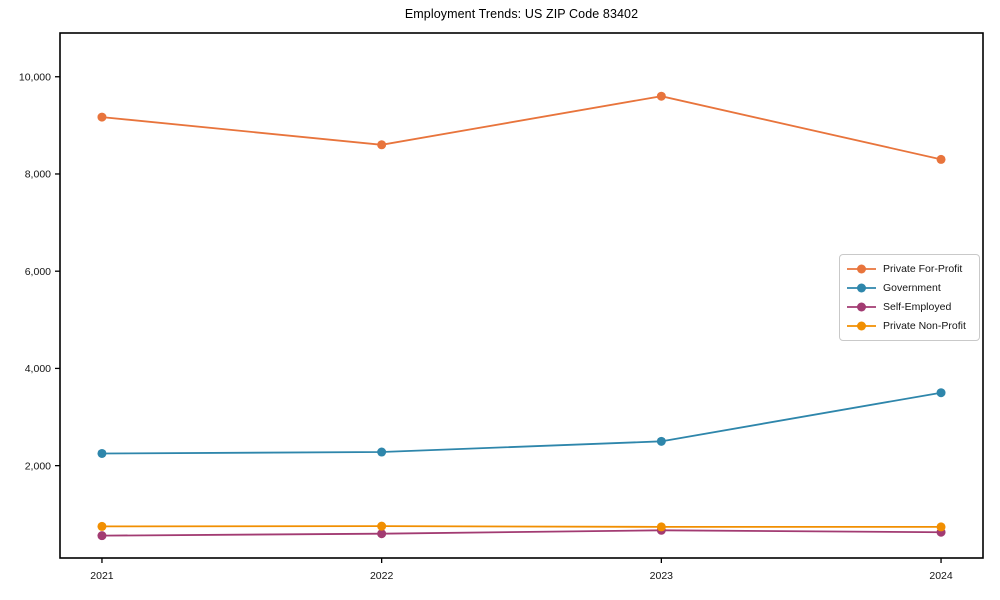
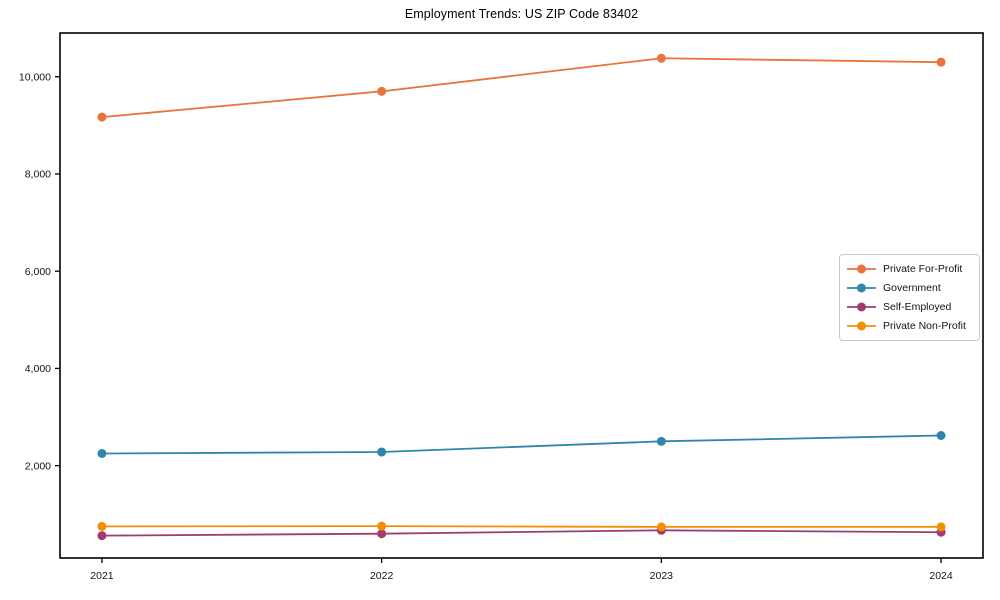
Private For-Profit/2022: 8600 -> 9700
Private For-Profit/2023: 9600 -> 10400
Private For-Profit/2024: 8300 -> 10300
Government/2024: 3500 -> 2600
